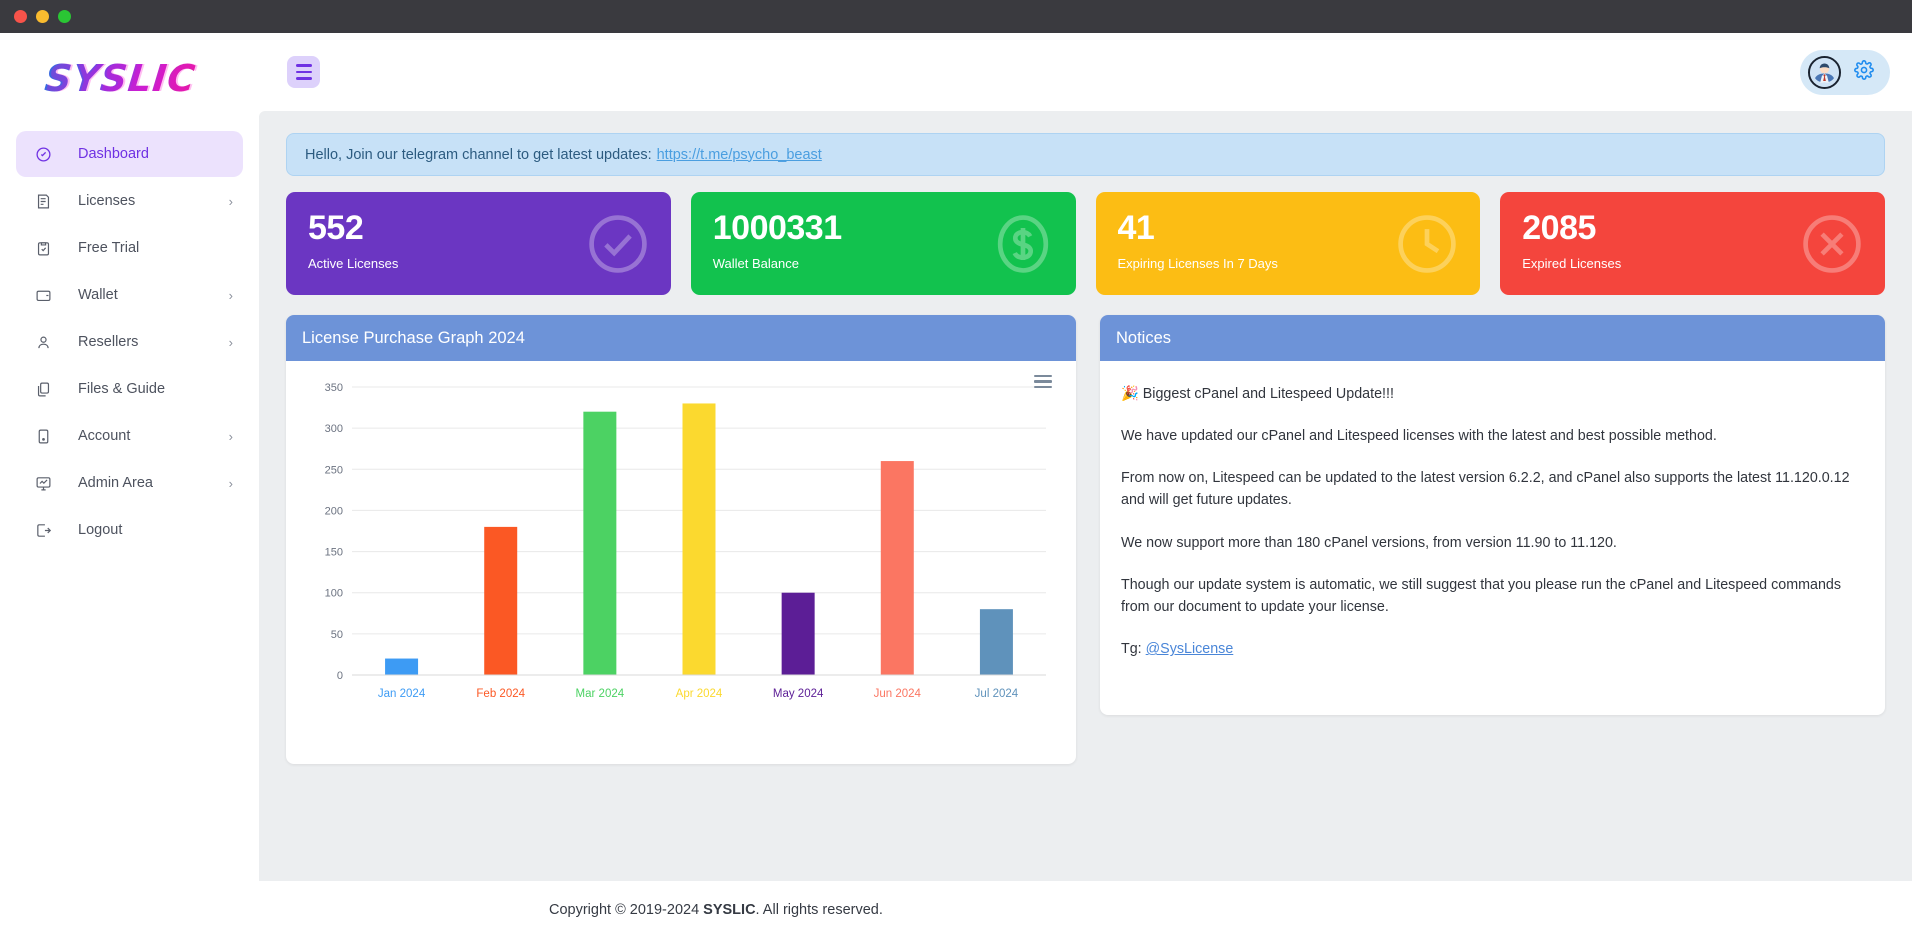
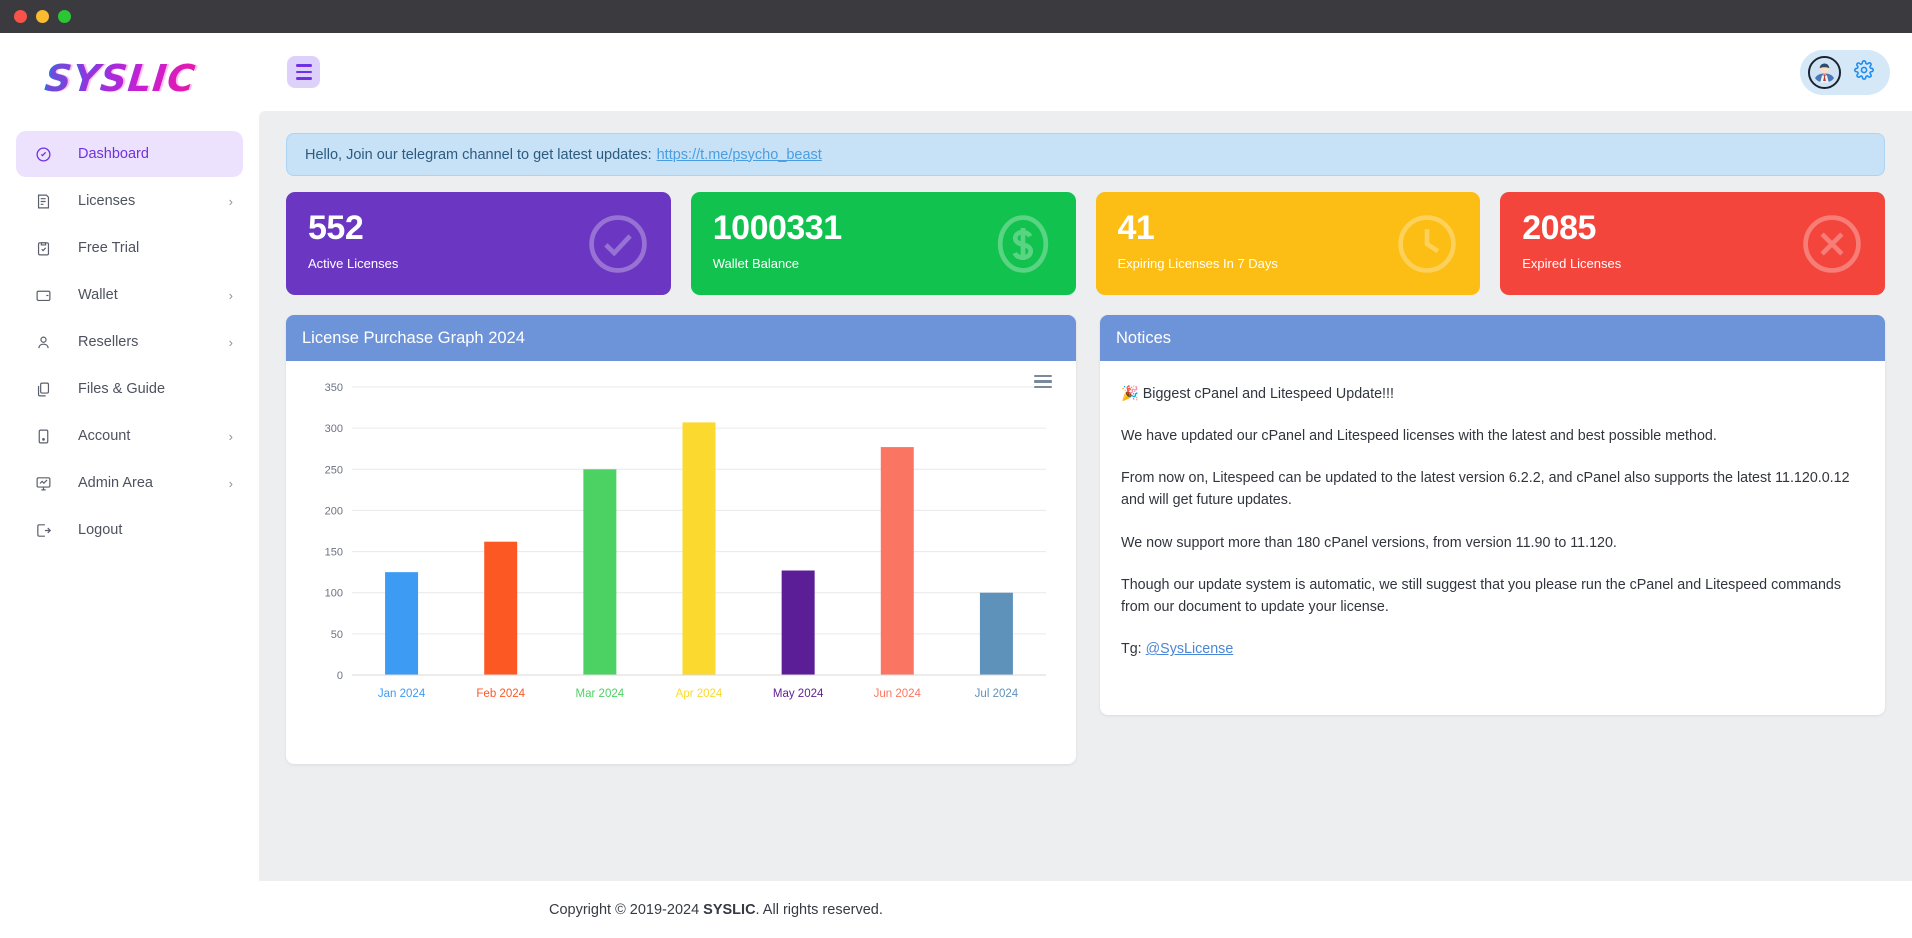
Jan 2024: 20 -> 120
Feb 2024: 180 -> 160
Mar 2024: 320 -> 250
Apr 2024: 330 -> 310
May 2024: 100 -> 130
Jun 2024: 260 -> 280
Jul 2024: 80 -> 100
